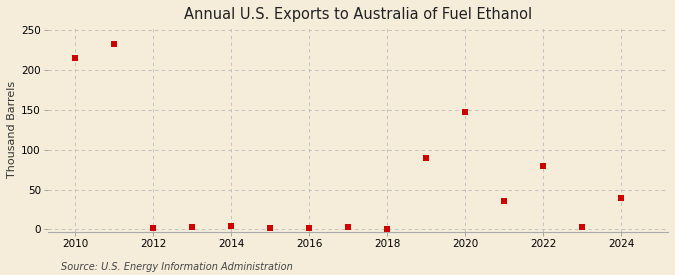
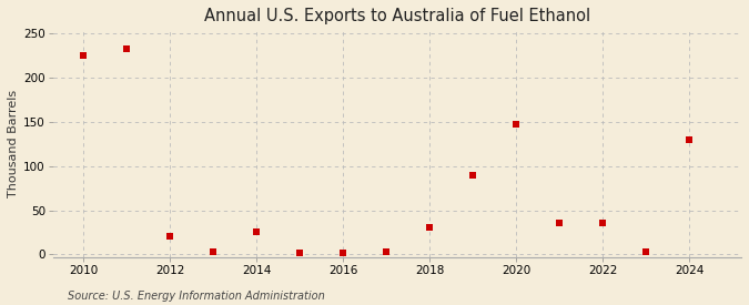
2010: 215 -> 224
2012: 2 -> 20
2014: 4 -> 26
2018: 1 -> 30
2022: 80 -> 36
2024: 39 -> 130
